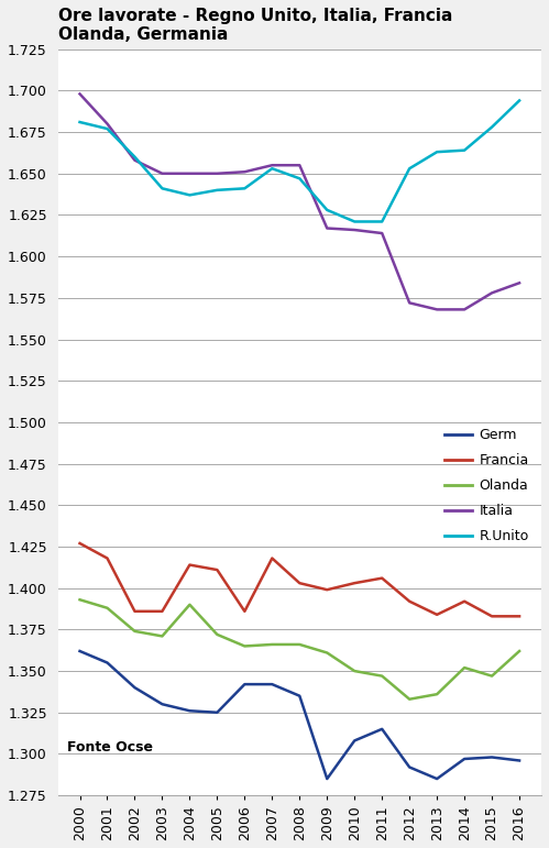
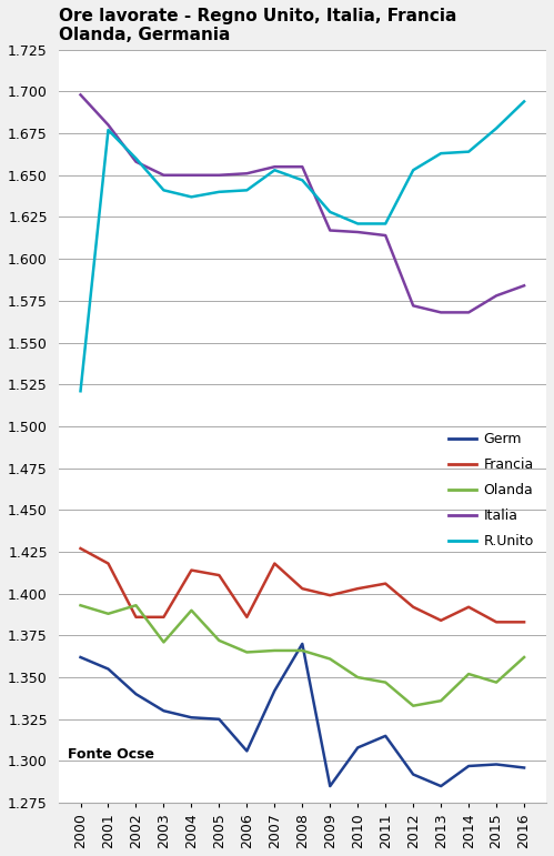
R.Unito/2000: 1.681 -> 1.521
Olanda/2002: 1.374 -> 1.393
Germ/2006: 1.342 -> 1.306
Germ/2008: 1.335 -> 1.370
